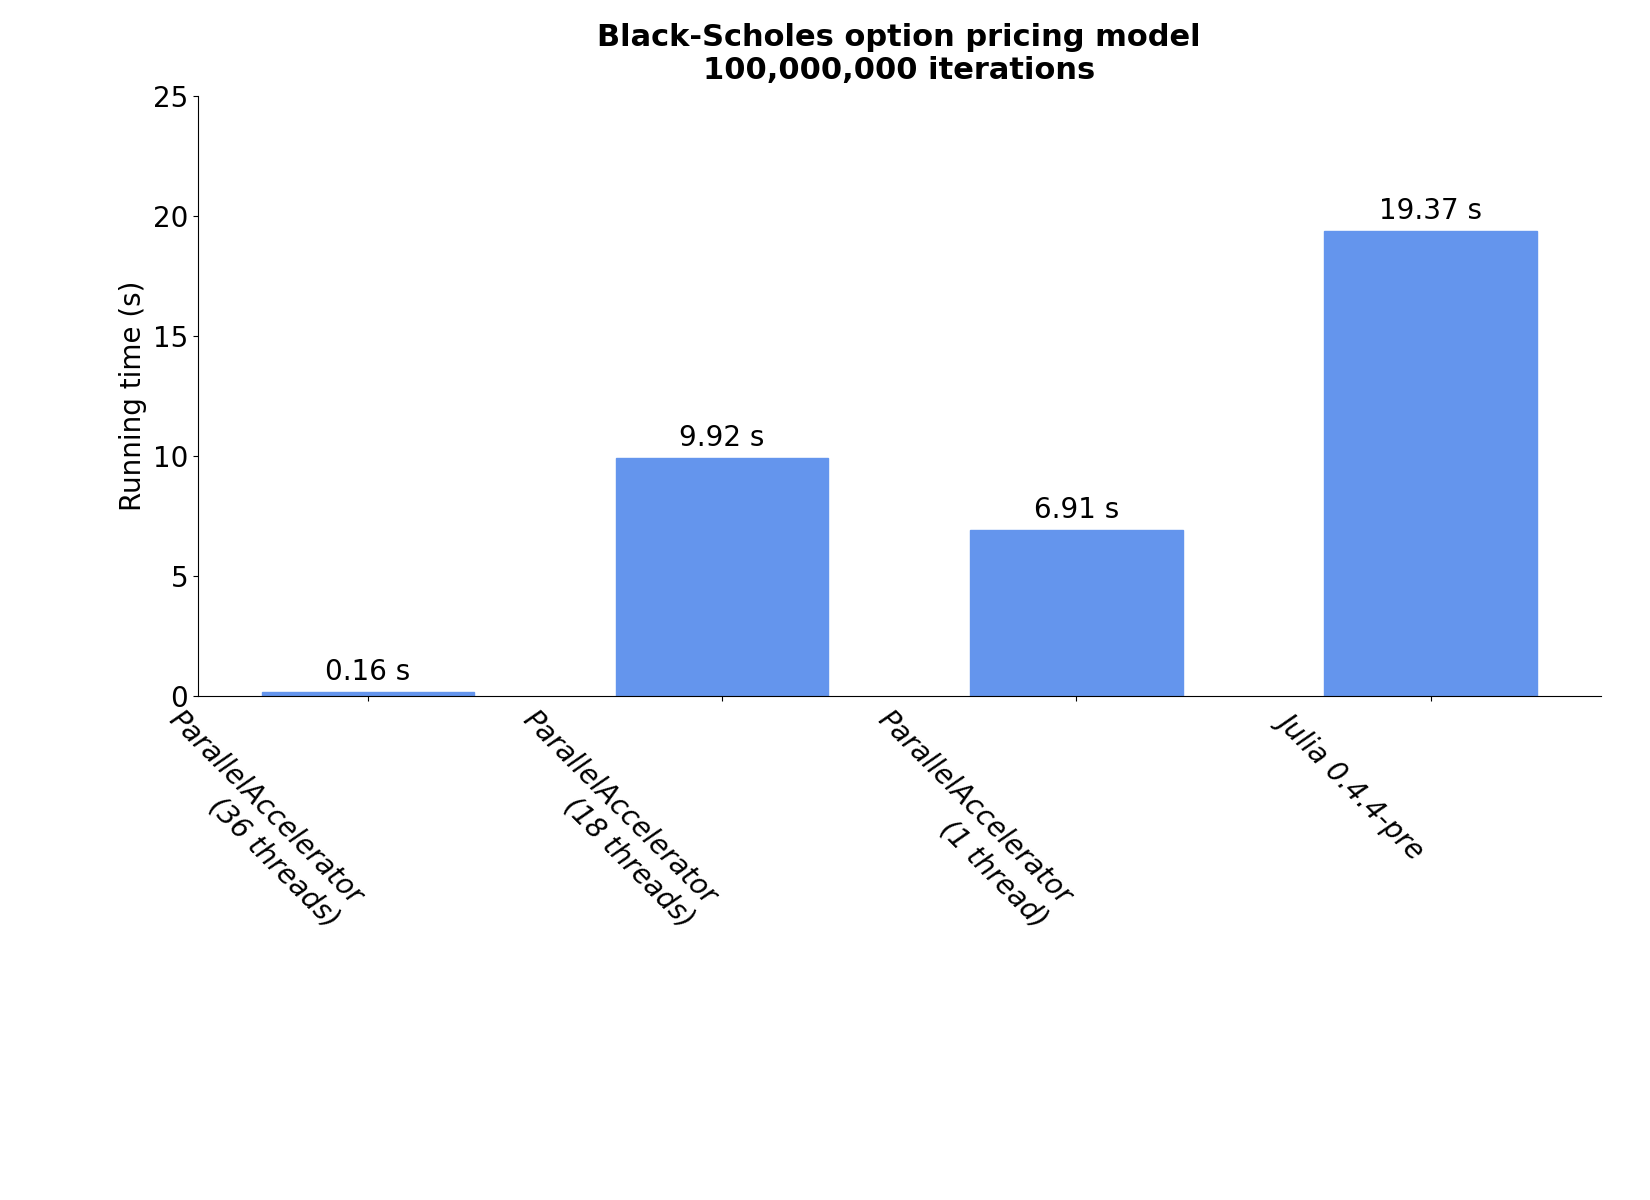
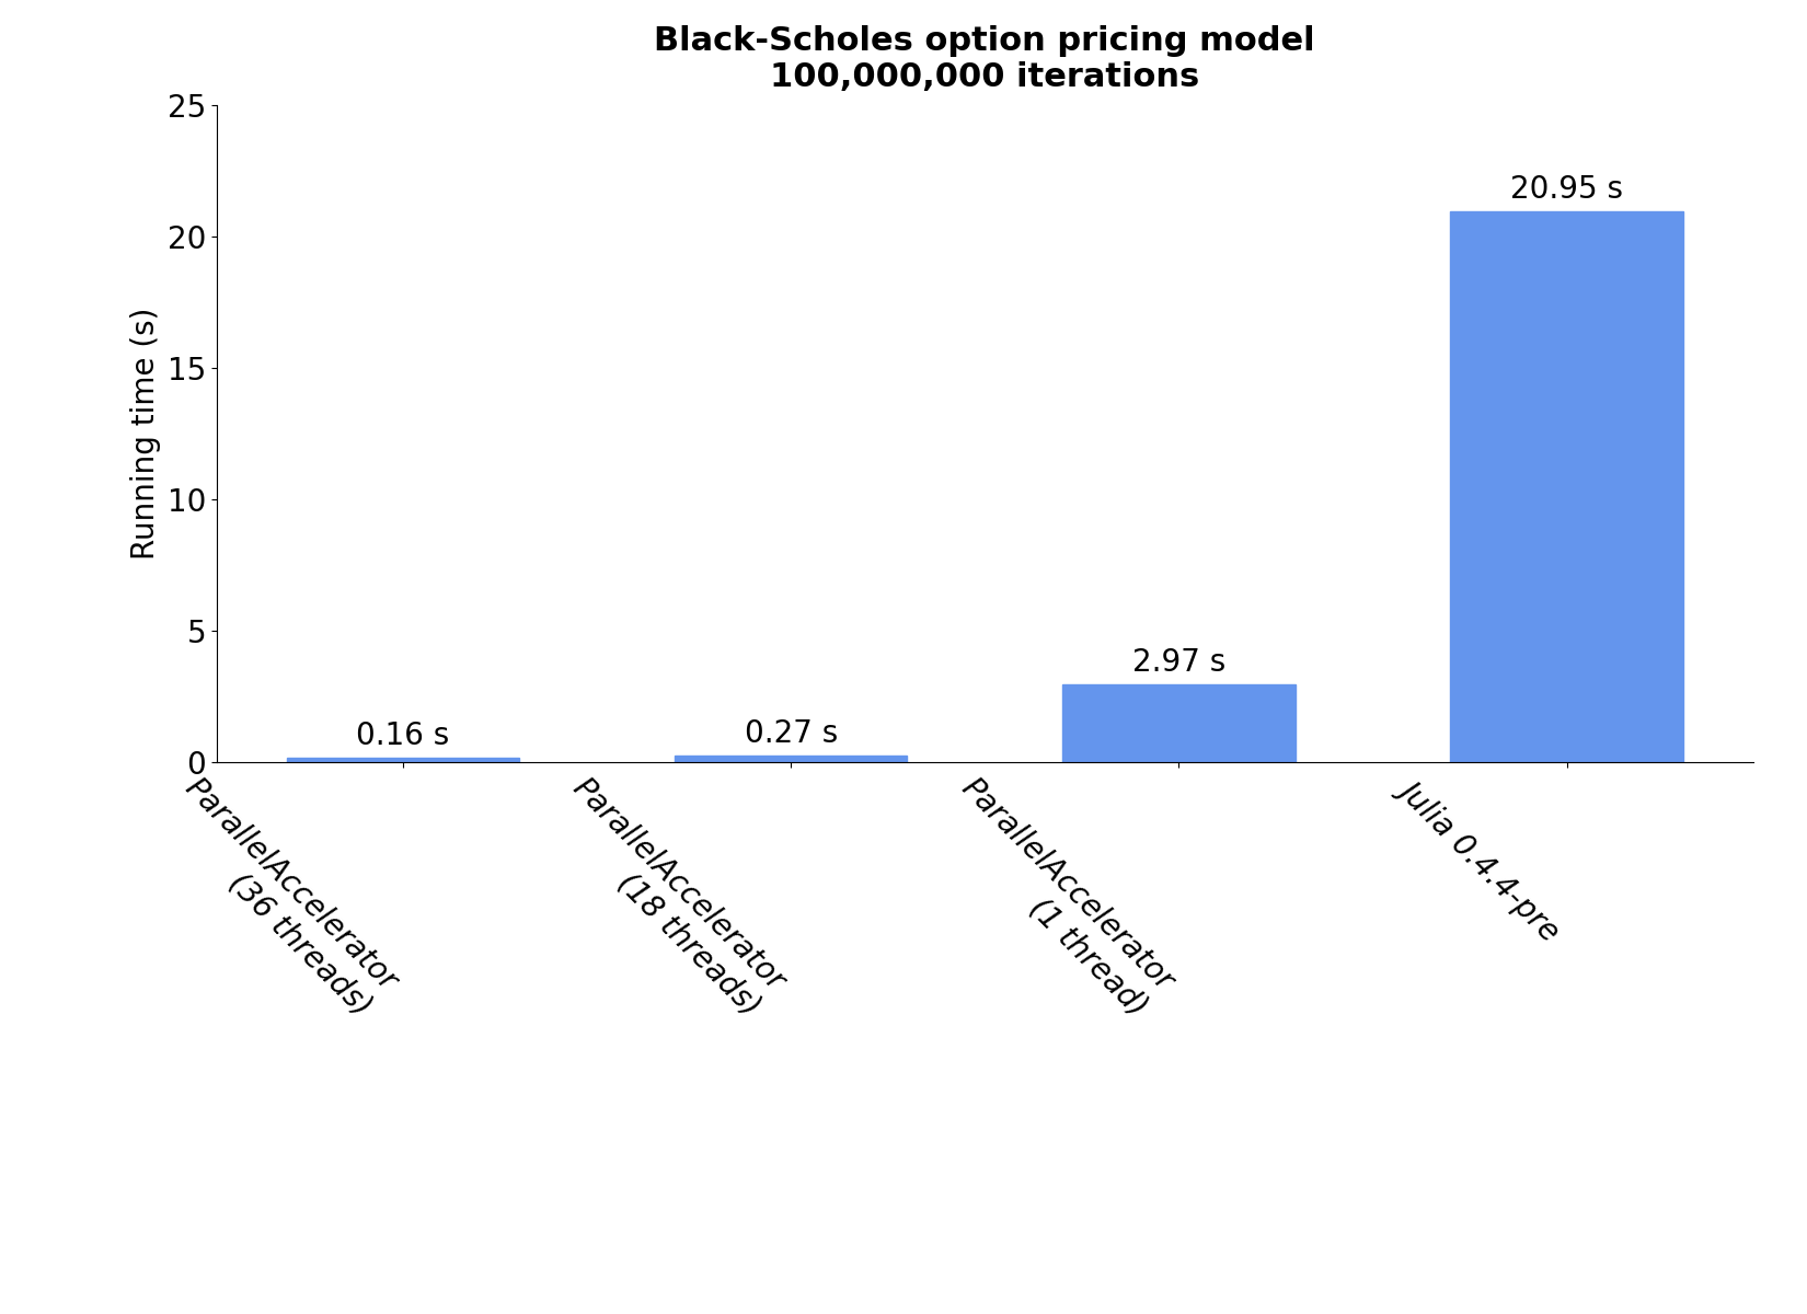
ParallelAccelerator (18 threads): 9.92 -> 0.27
ParallelAccelerator (1 thread): 6.91 -> 2.97
Julia 0.4.4-pre: 19.37 -> 20.95
